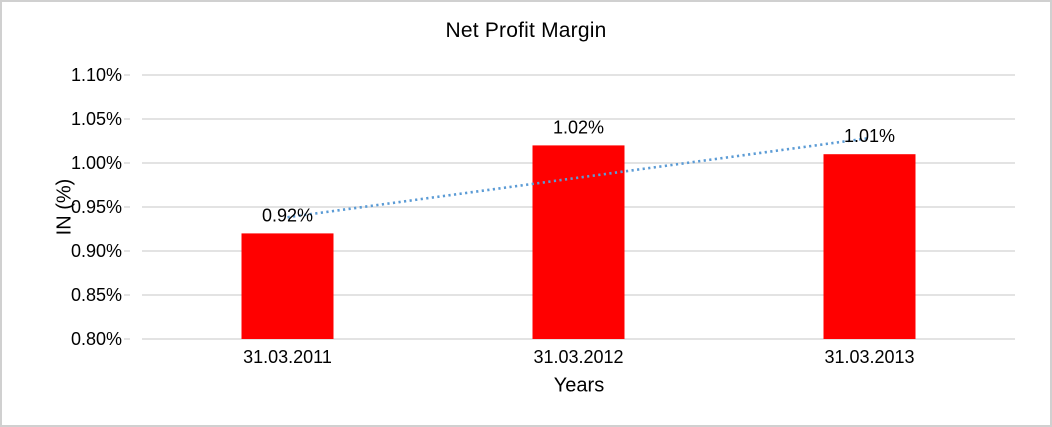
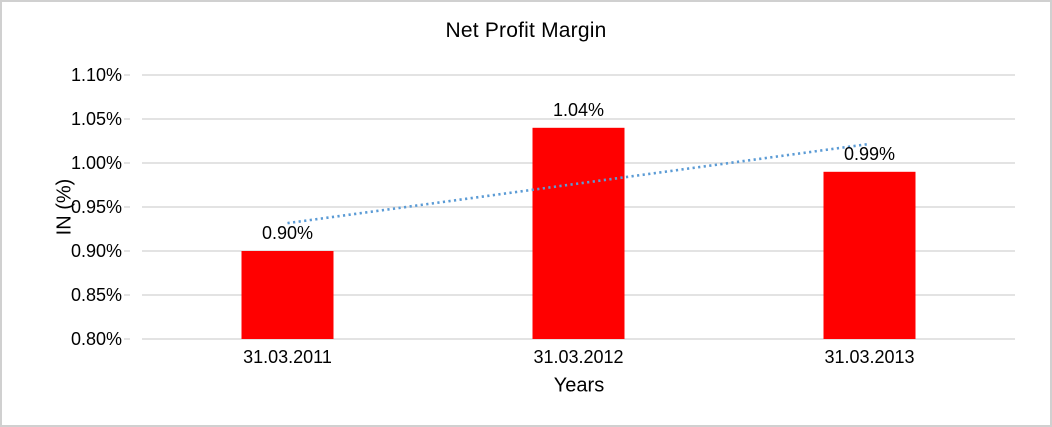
31.03.2011: 0.92% -> 0.90%
31.03.2012: 1.02% -> 1.04%
31.03.2013: 1.01% -> 0.99%
